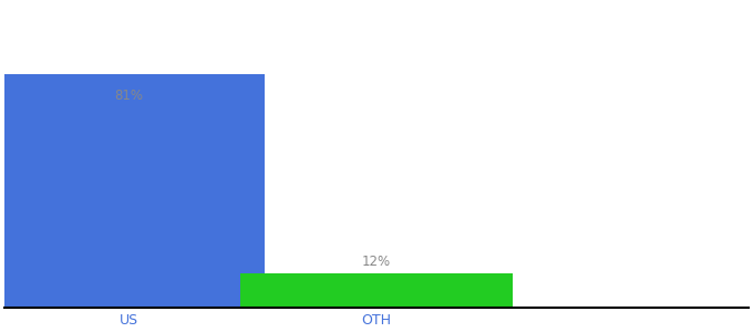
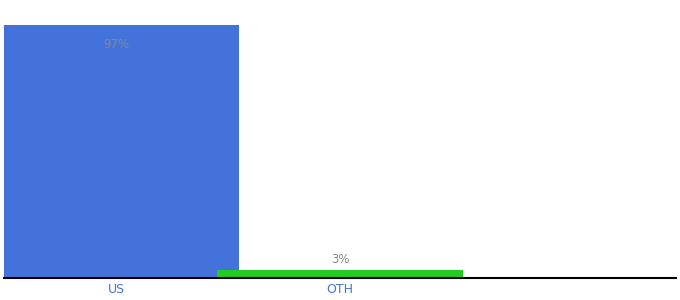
US: 81% -> 97%
OTH: 12% -> 3%
